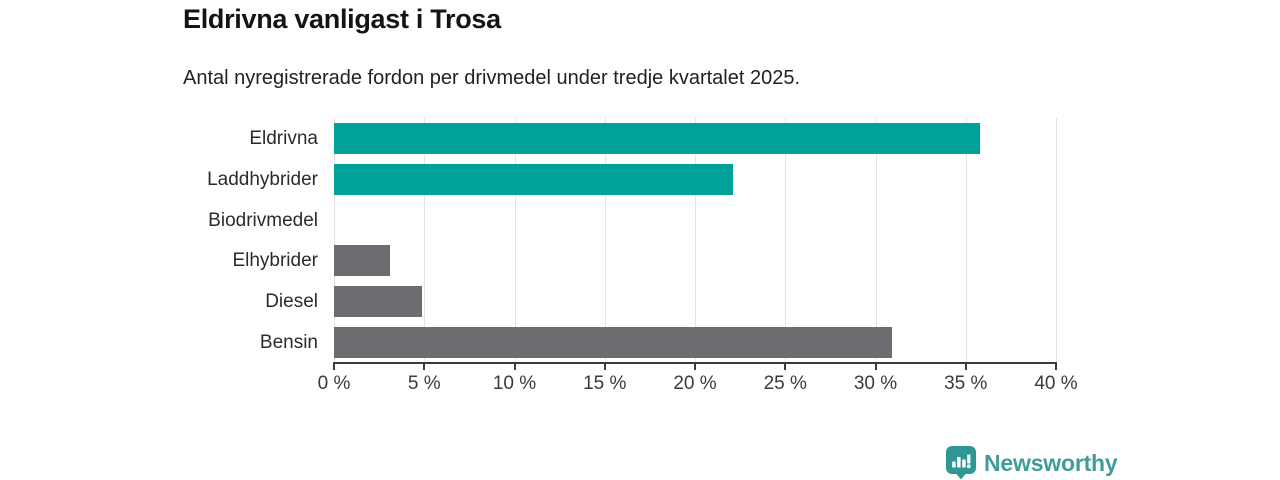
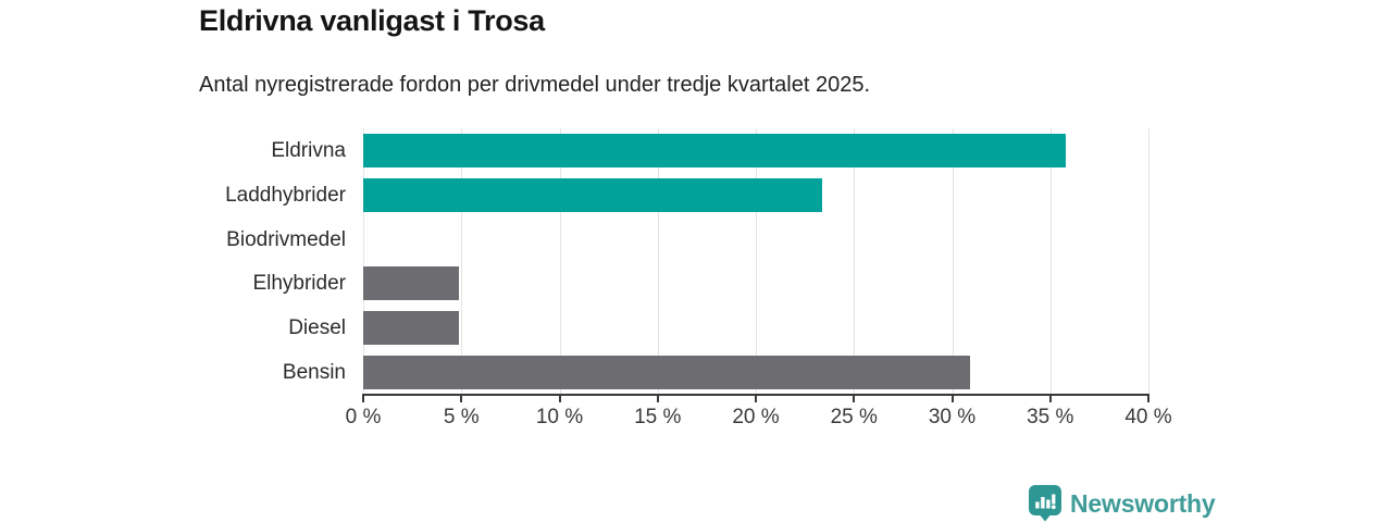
Laddhybrider: 22.1% -> 23.4%
Elhybrider: 3.1% -> 4.9%
